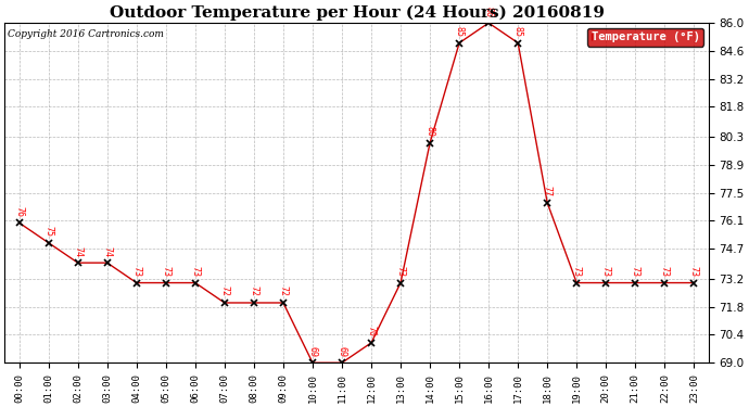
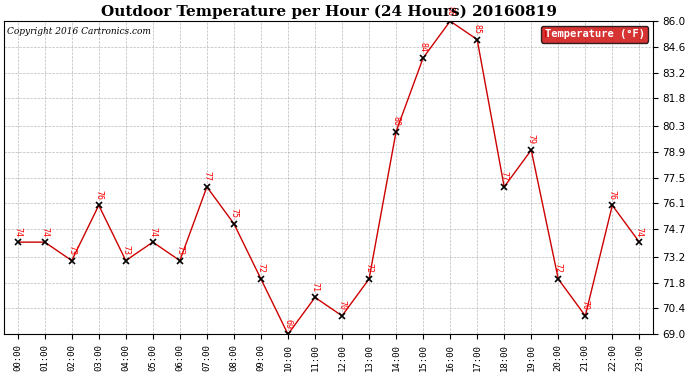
00:00: 76 -> 74
01:00: 75 -> 74
02:00: 74 -> 73
03:00: 74 -> 76
05:00: 73 -> 74
07:00: 72 -> 77
08:00: 72 -> 75
11:00: 69 -> 71
13:00: 73 -> 72
15:00: 85 -> 84
19:00: 73 -> 79
20:00: 73 -> 72
21:00: 73 -> 70
22:00: 73 -> 76
23:00: 73 -> 74
